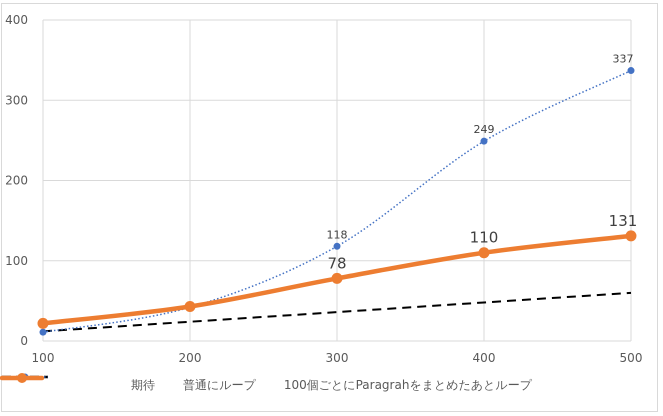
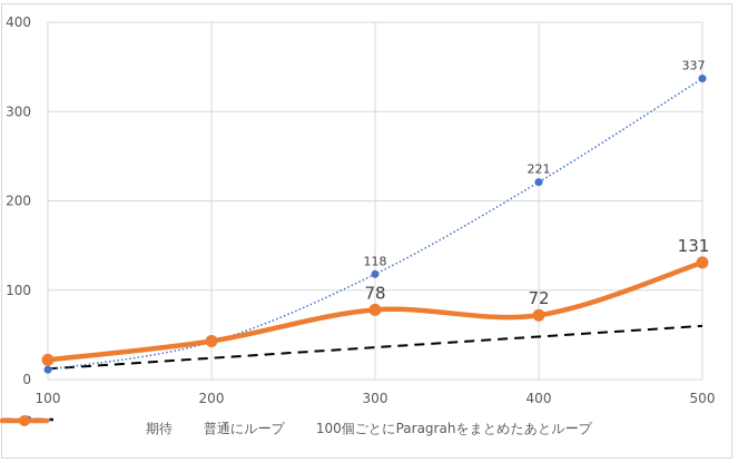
普通にループ/400: 249 -> 221
100個ごとにParagrahをまとめたあとループ/400: 110 -> 72
